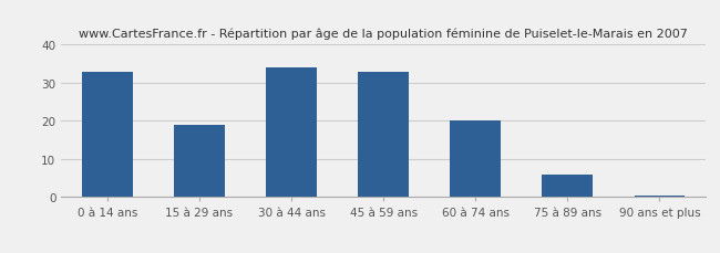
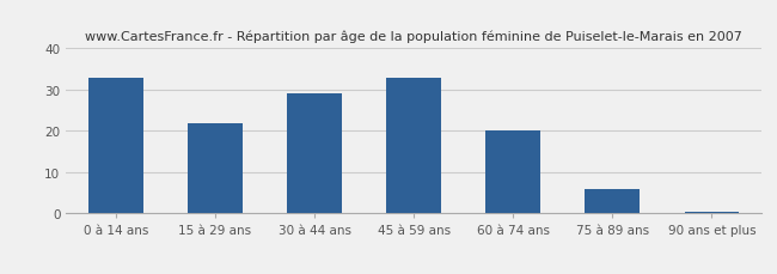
15 à 29 ans: 19.0 -> 22.0
30 à 44 ans: 34.0 -> 29.0
